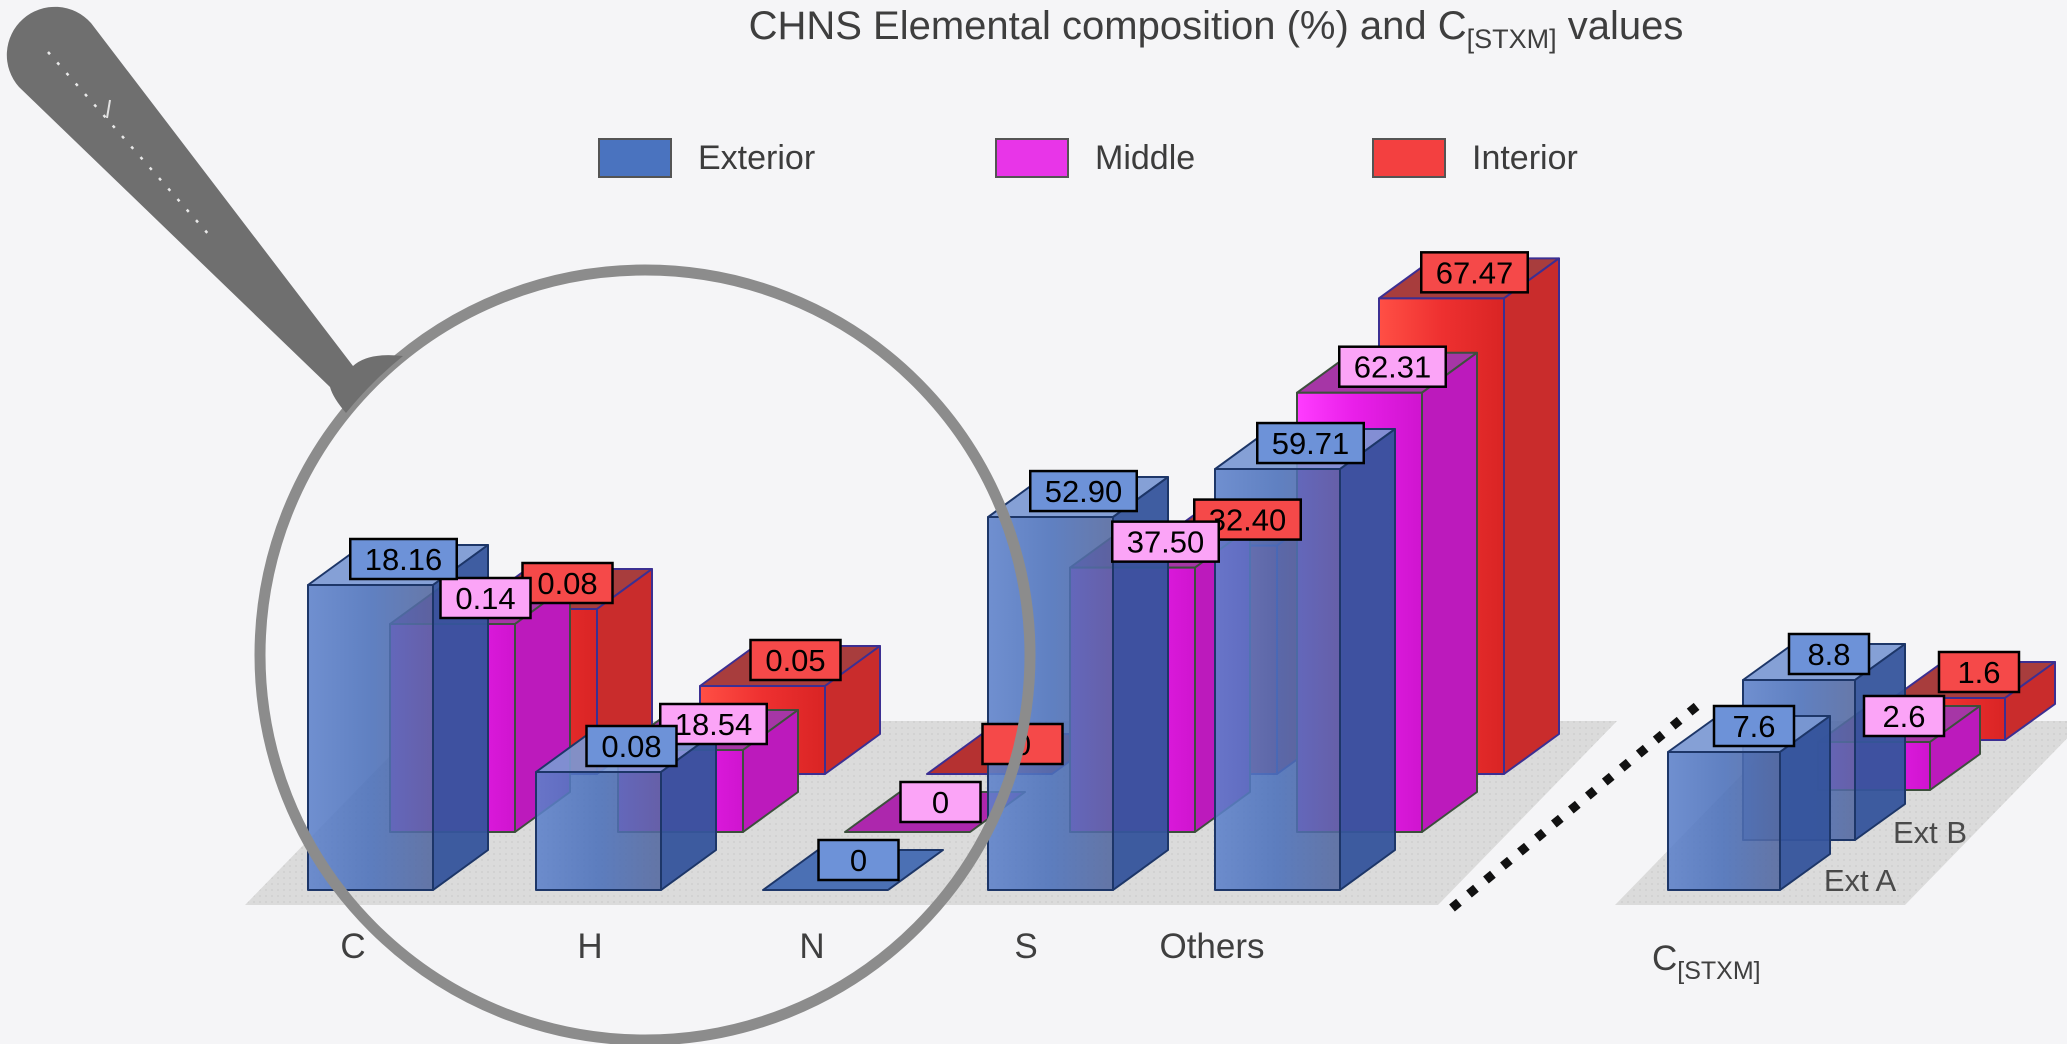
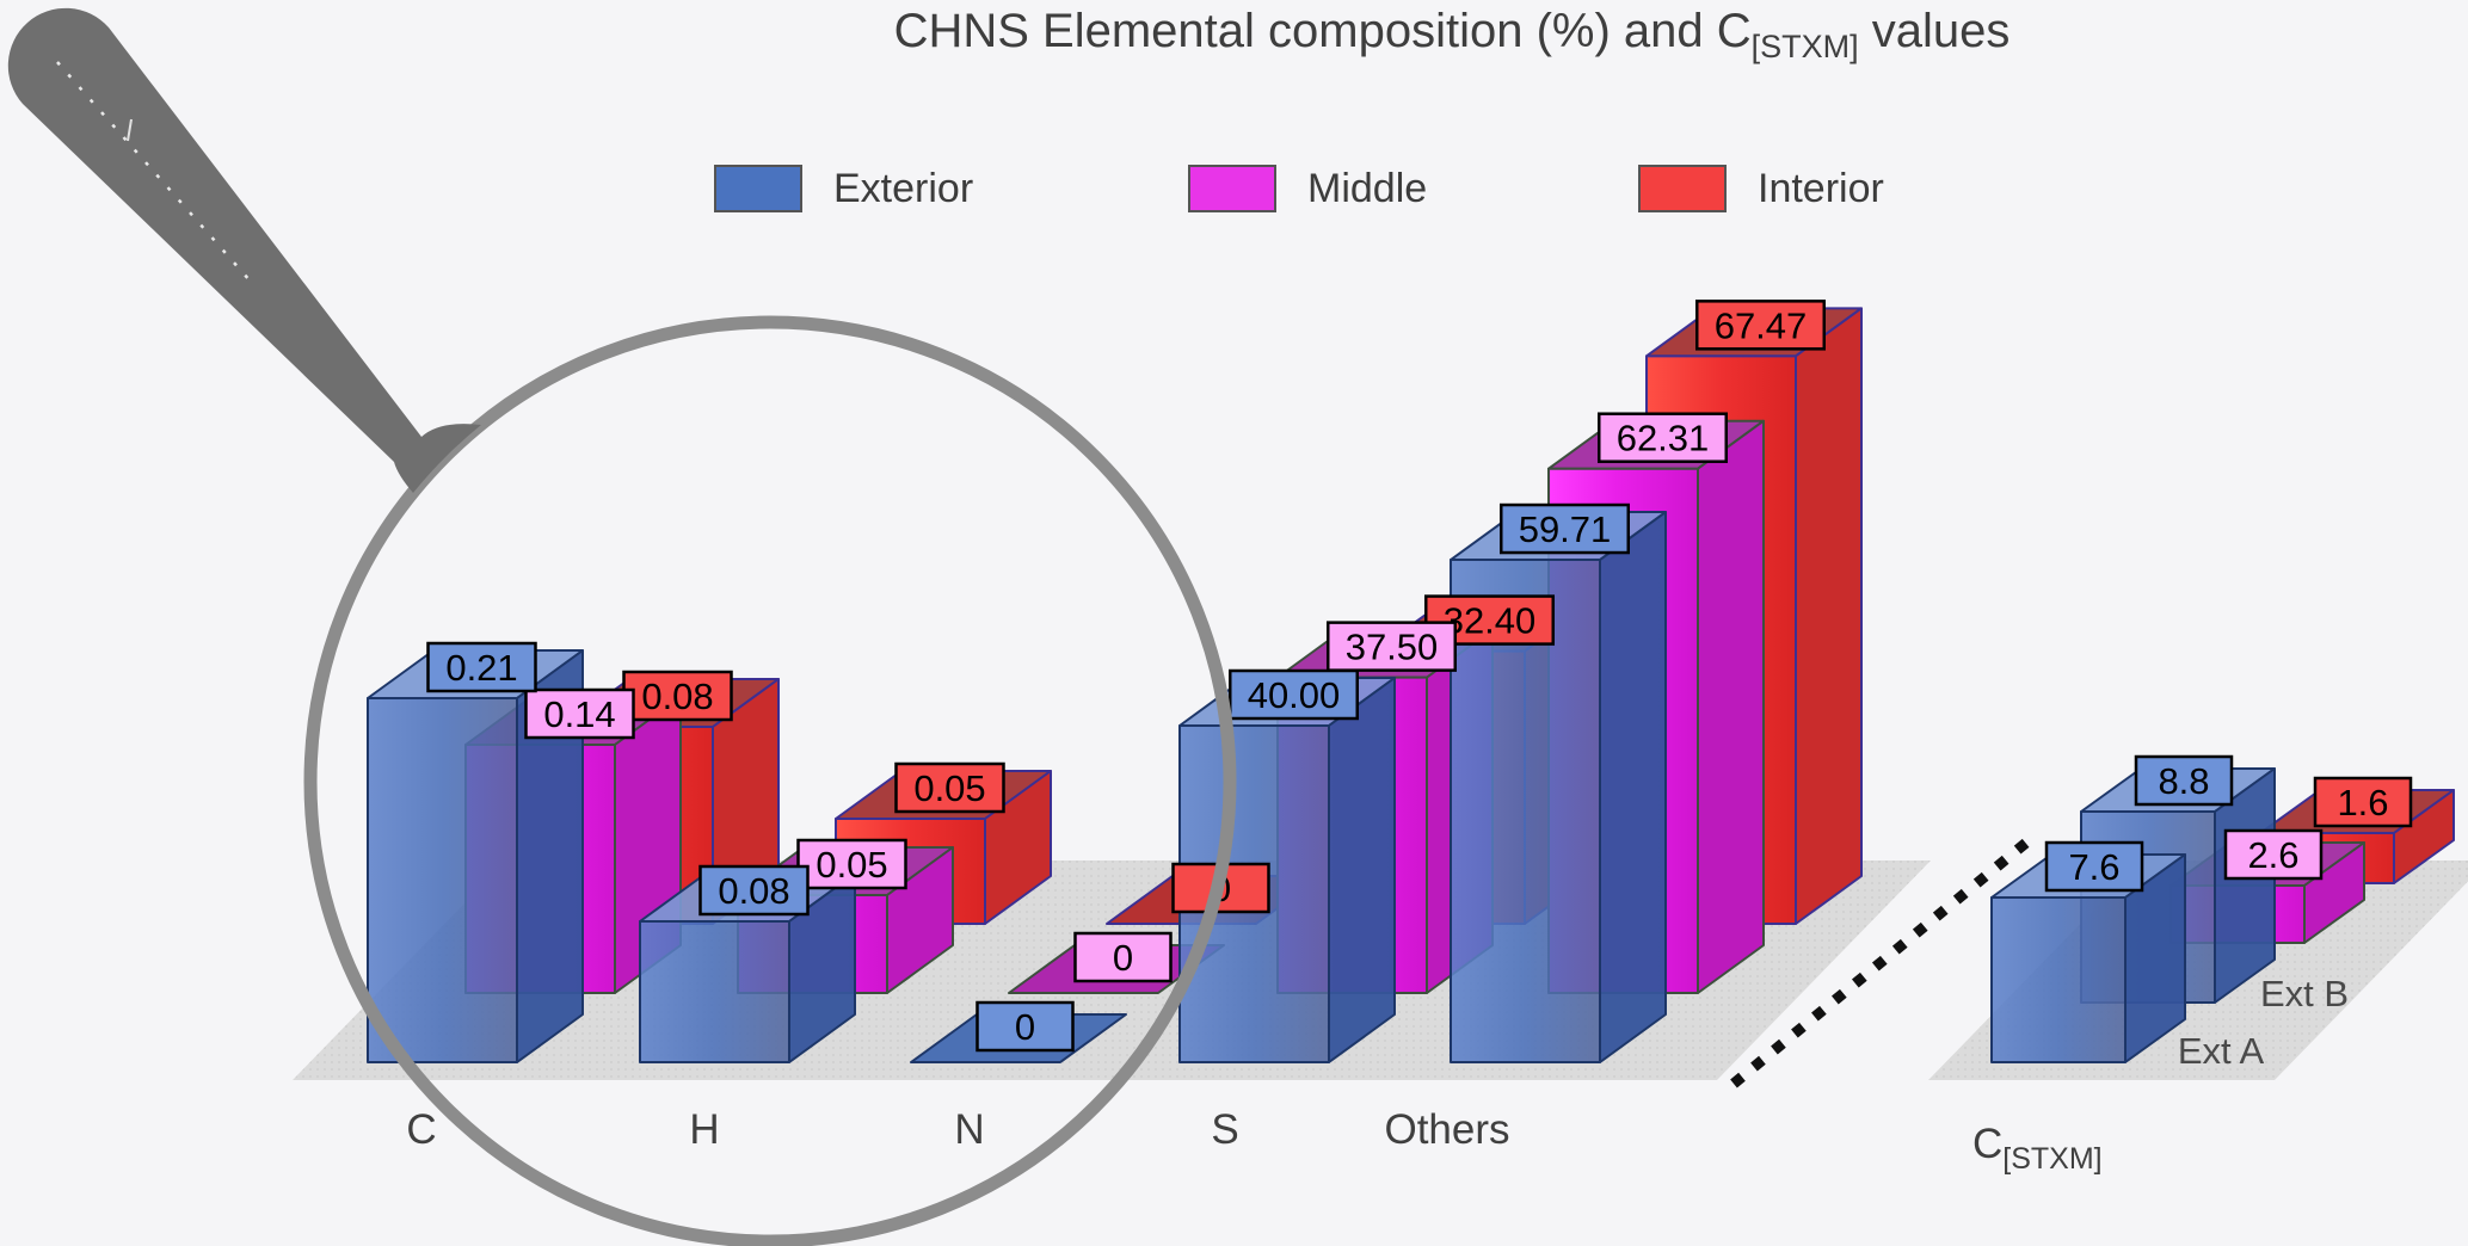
Exterior/C: 18.16 -> 0.21
Middle/H: 18.54 -> 0.05
Exterior/S: 52.90 -> 40.00
